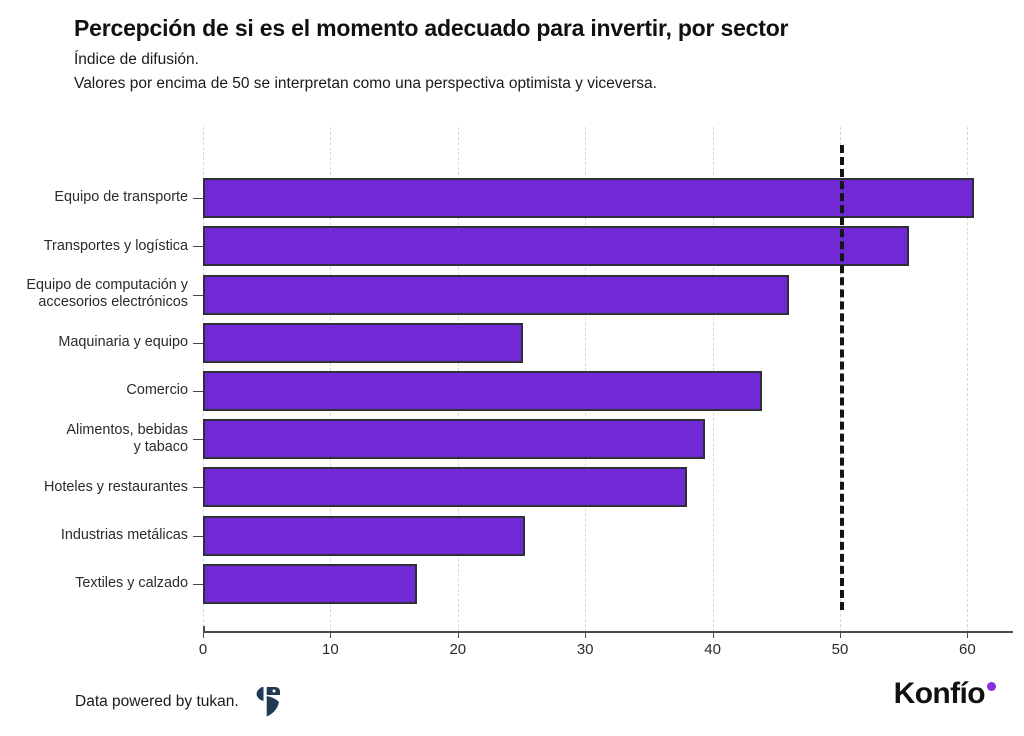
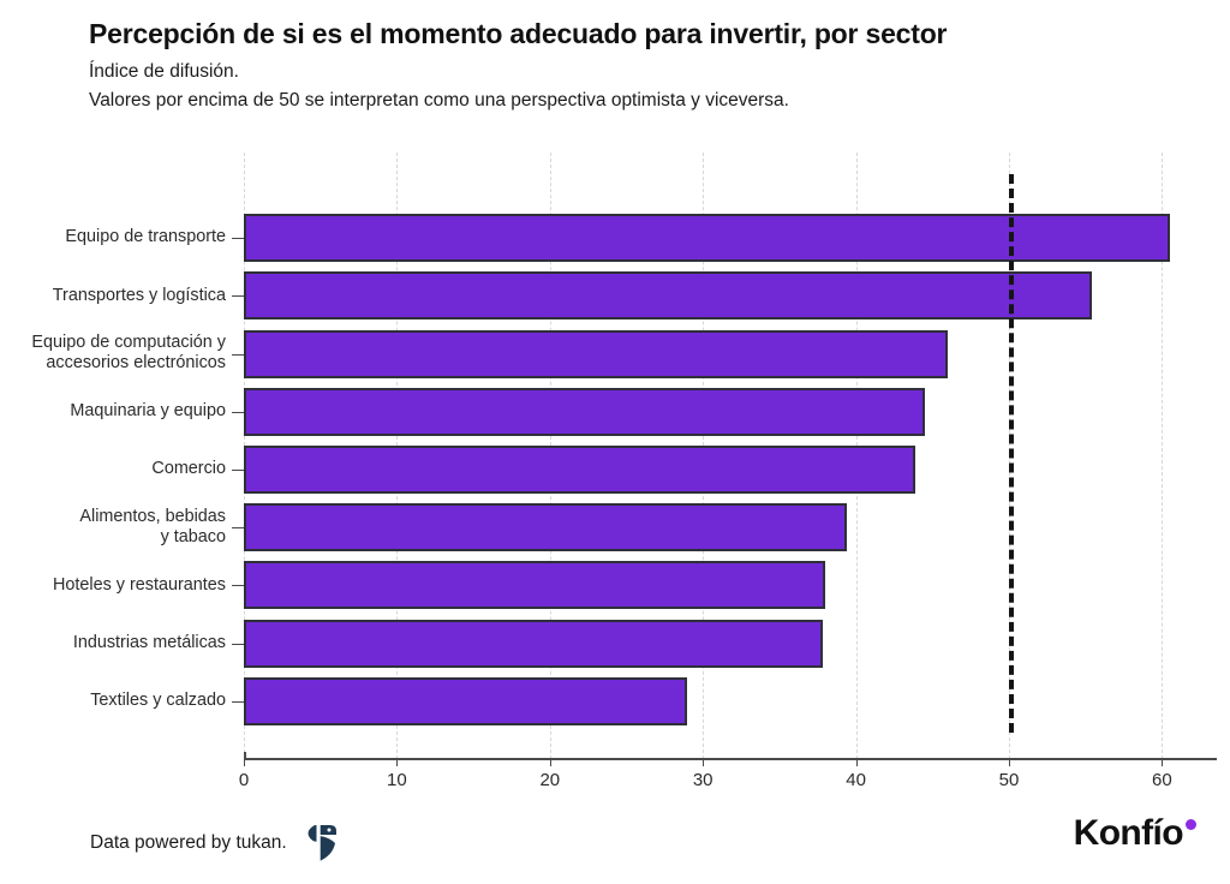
Maquinaria y equipo: 25.1 -> 44.5
Industrias metálicas: 25.3 -> 37.8
Textiles y calzado: 16.8 -> 29.0
